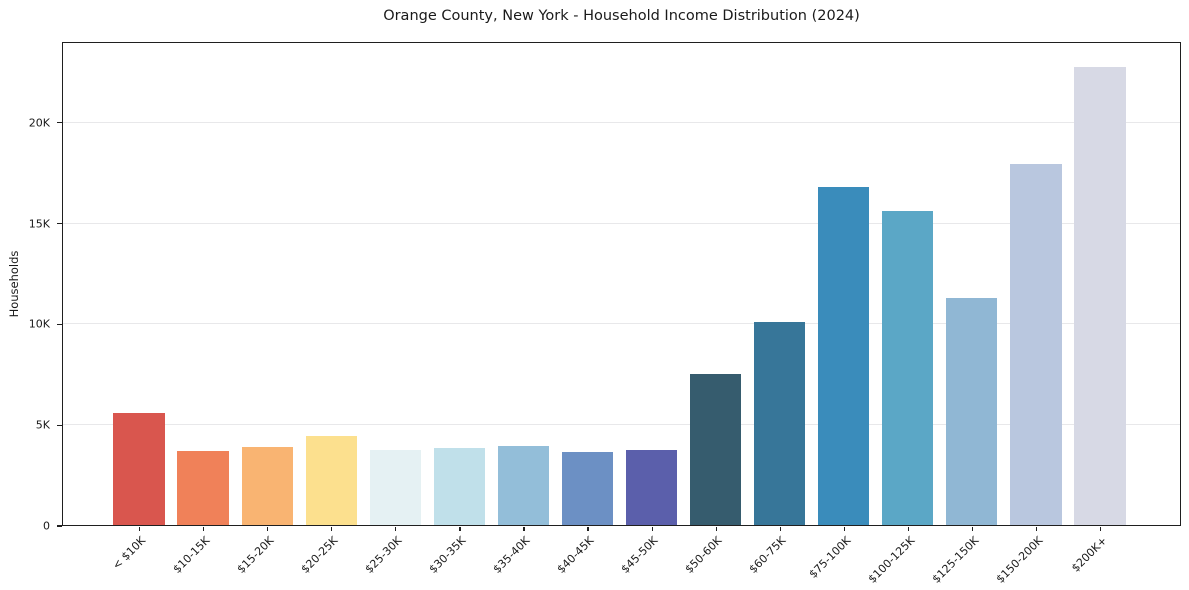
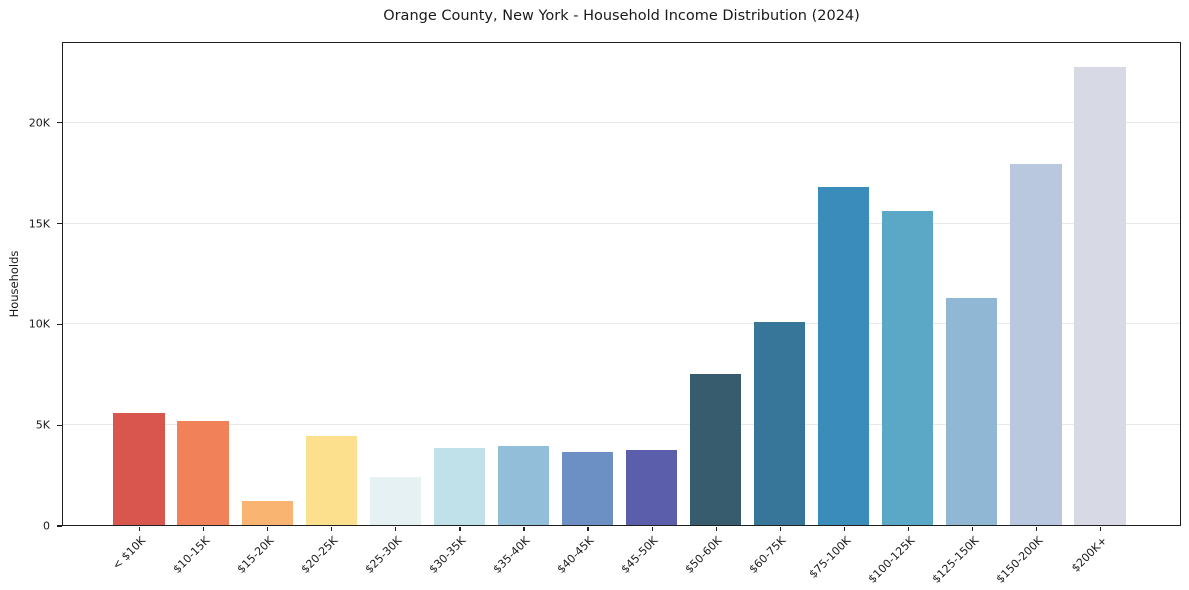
$10-15K: 3.7K -> 5.2K
$15-20K: 3.9K -> 1.2K
$25-30K: 3.7K -> 2.4K
